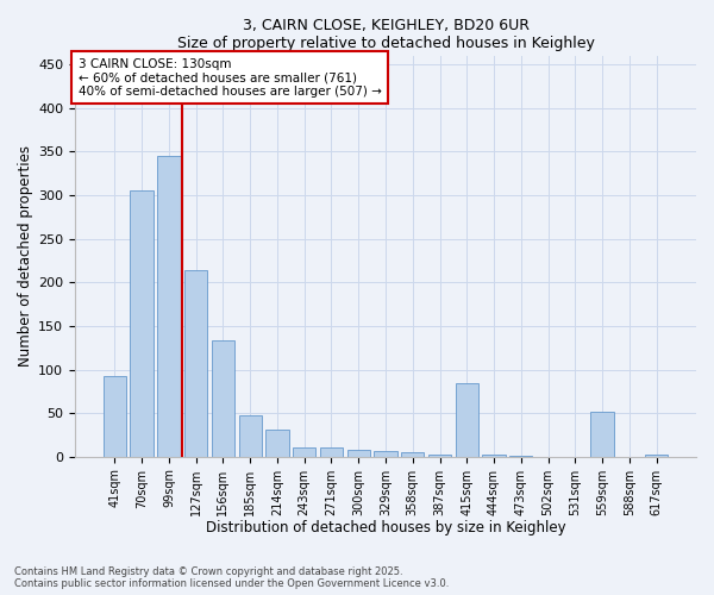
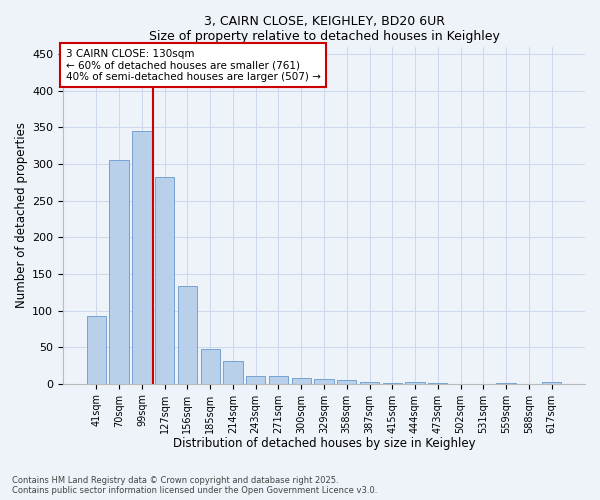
127sqm: 214 -> 283
415sqm: 84 -> 1
559sqm: 52 -> 1
